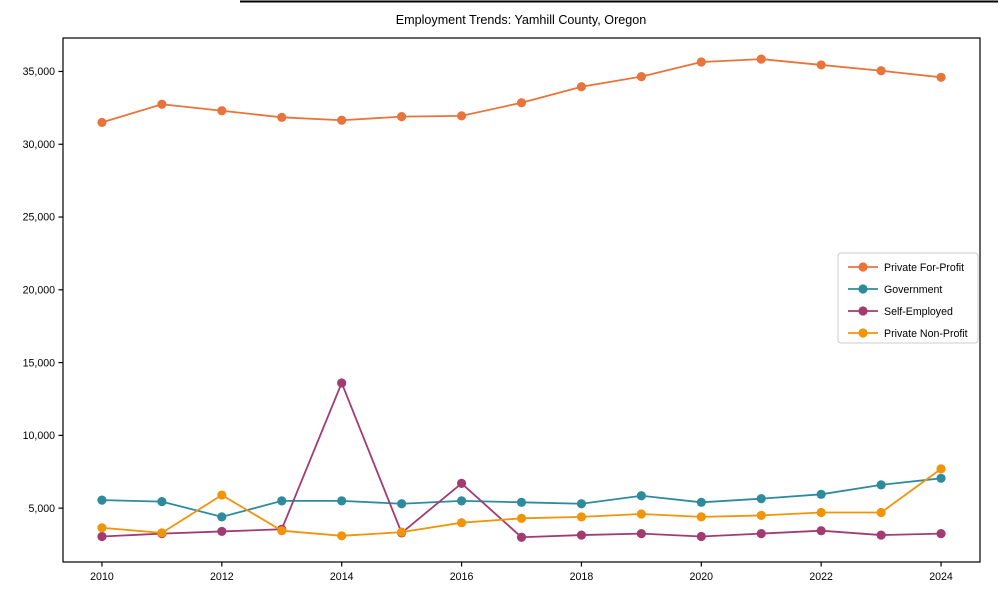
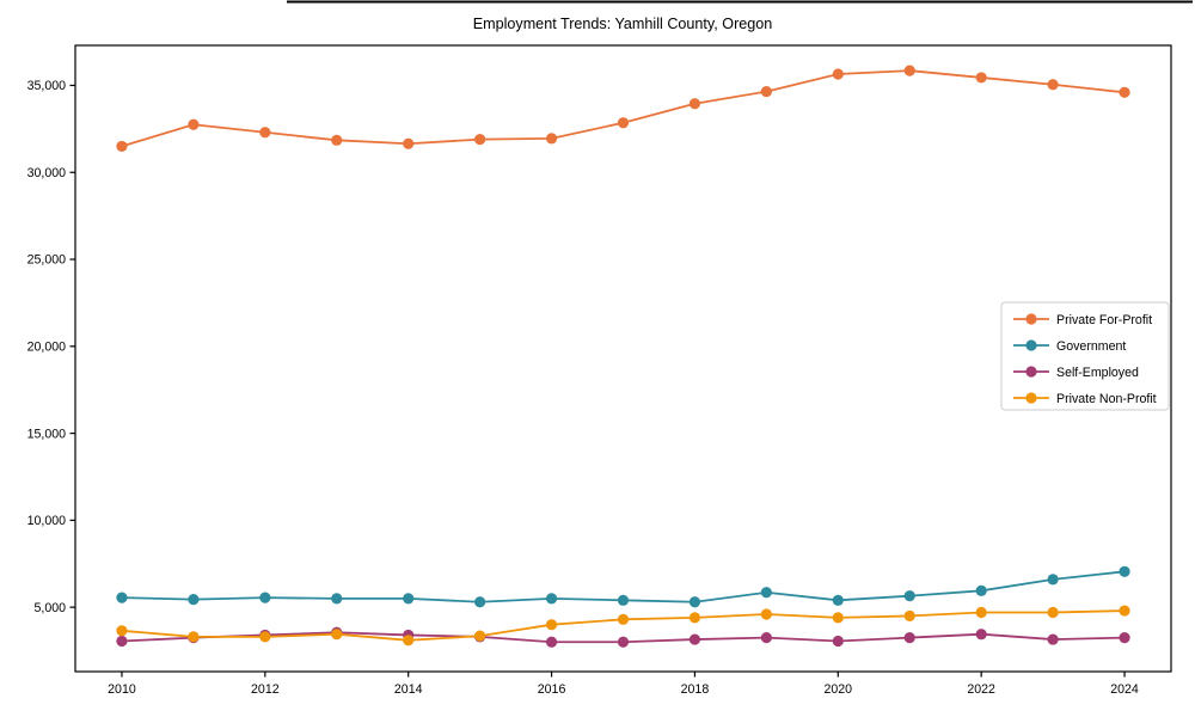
Government/2012: 4400 -> 5600
Private Non-Profit/2012: 5900 -> 3300
Self-Employed/2014: 13600 -> 3400
Self-Employed/2016: 6700 -> 3000
Private Non-Profit/2024: 7700 -> 4800
